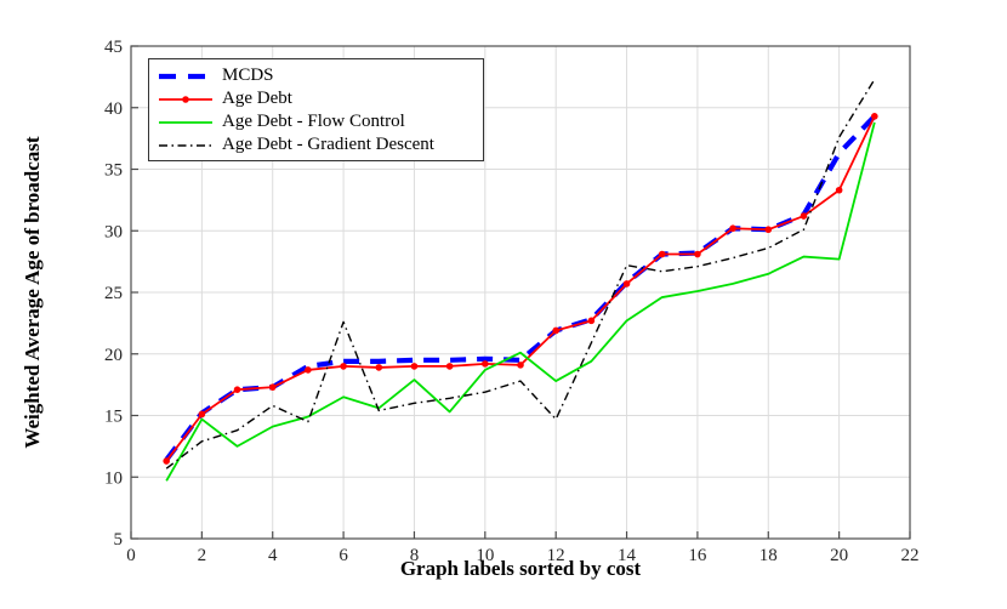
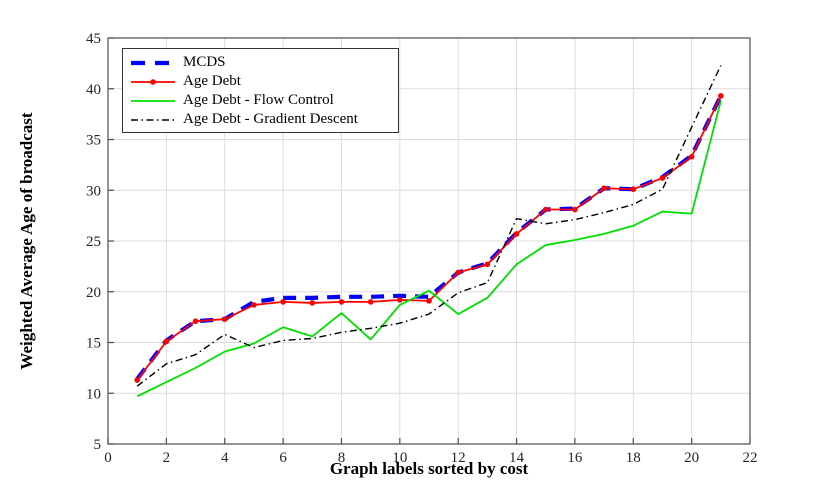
Age Debt - Flow Control/2: 14.7 -> 11.1
Age Debt - Gradient Descent/6: 22.6 -> 15.2
Age Debt - Gradient Descent/12: 14.7 -> 19.9
MCDS/20: 36.3 -> 33.4
Age Debt - Gradient Descent/20: 37.6 -> 36.2
